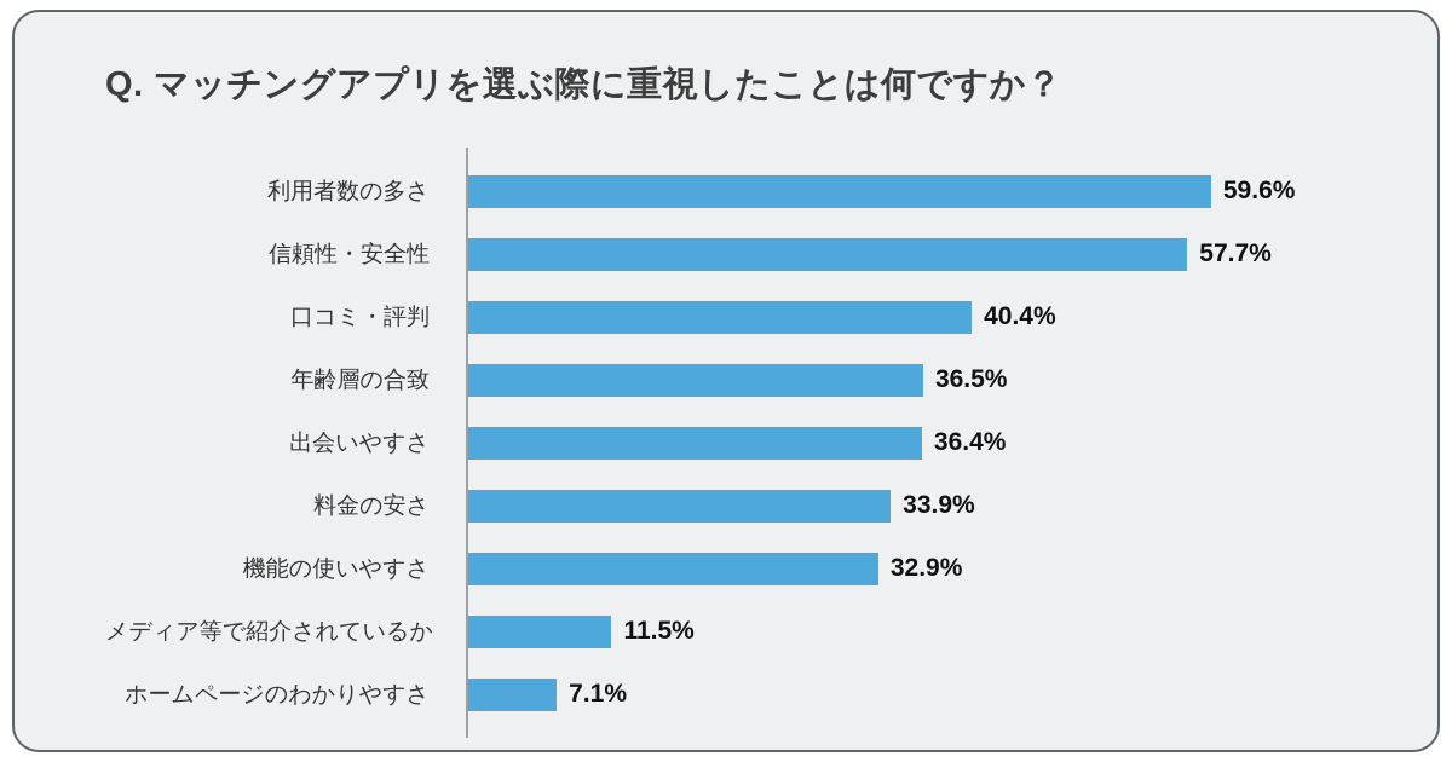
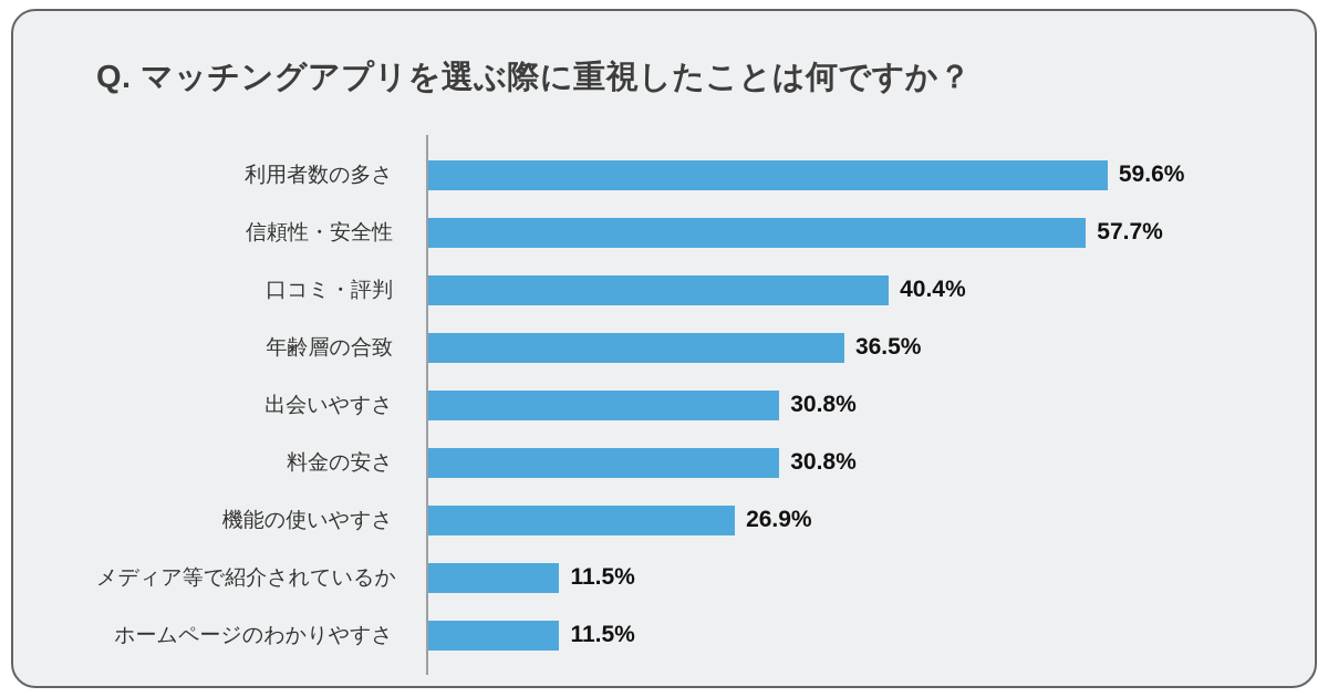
出会いやすさ: 36.4% -> 30.8%
料金の安さ: 33.9% -> 30.8%
機能の使いやすさ: 32.9% -> 26.9%
ホームページのわかりやすさ: 7.1% -> 11.5%
